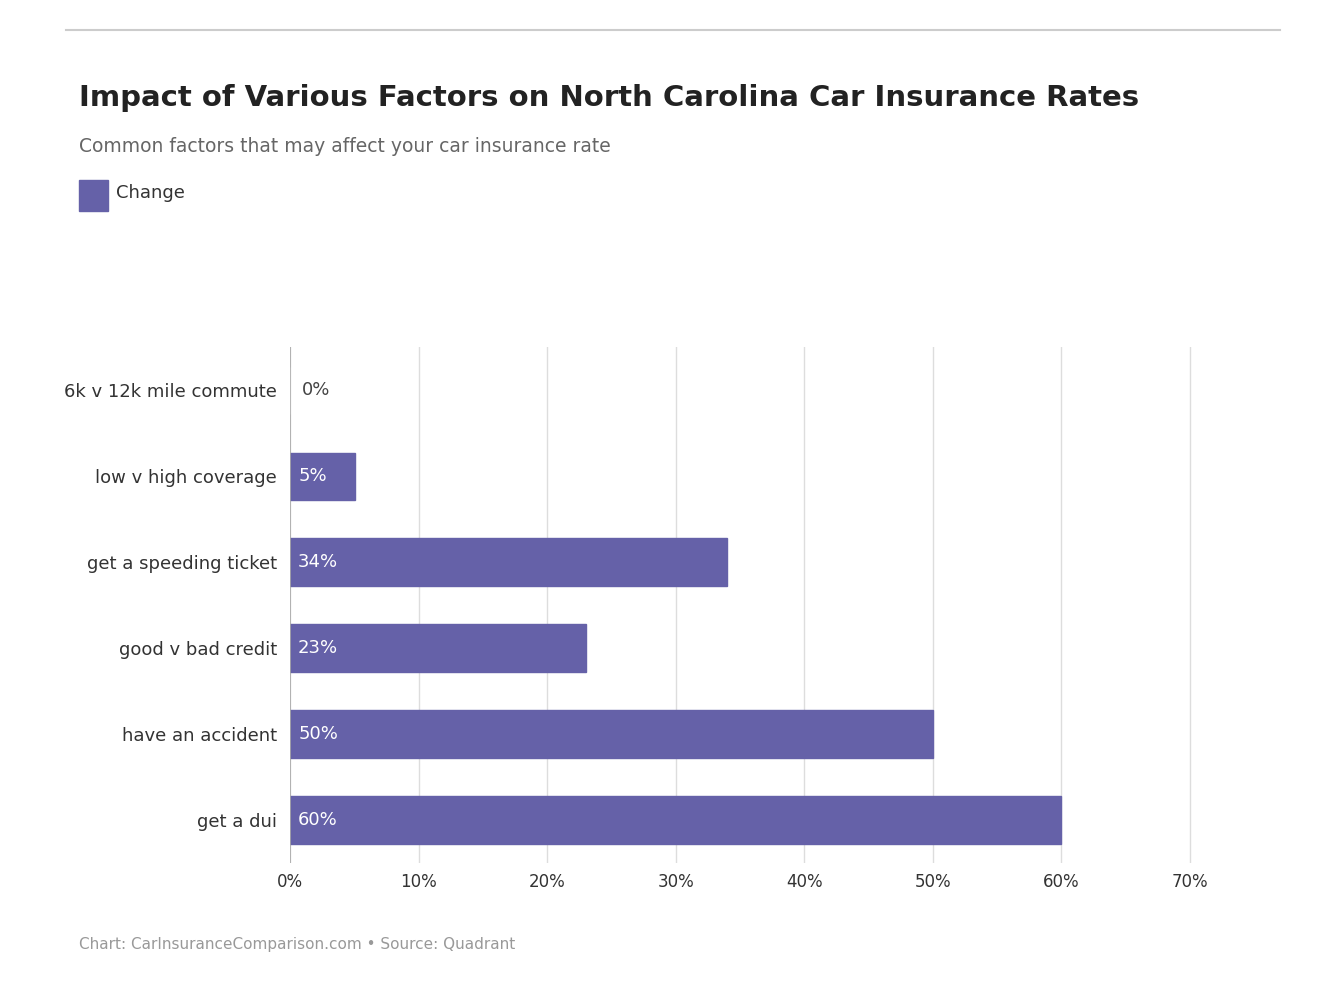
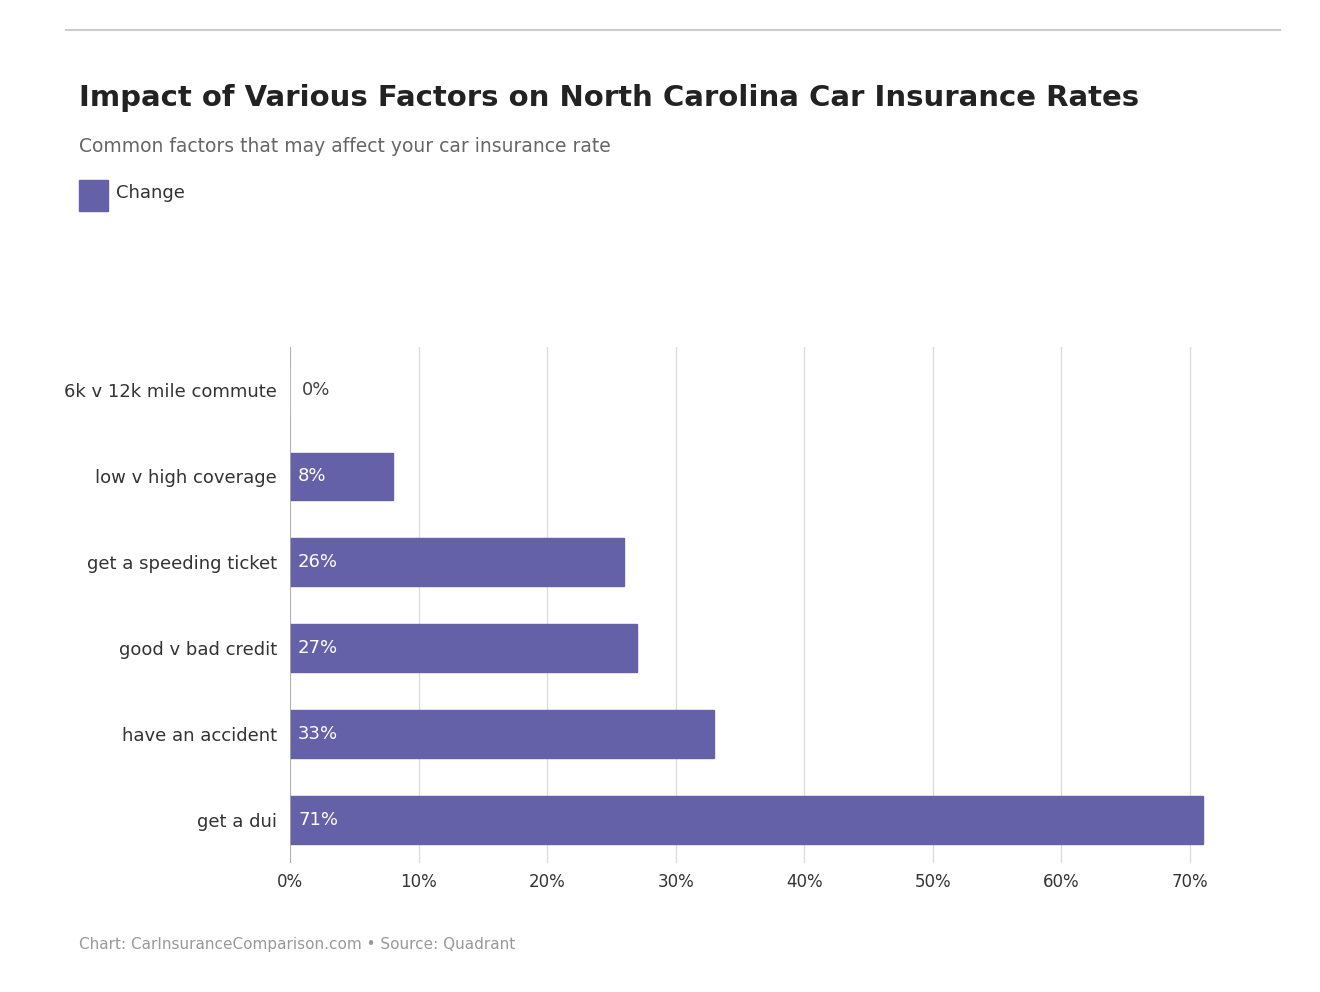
low v high coverage: 5% -> 8%
get a speeding ticket: 34% -> 26%
good v bad credit: 23% -> 27%
have an accident: 50% -> 33%
get a dui: 60% -> 71%
